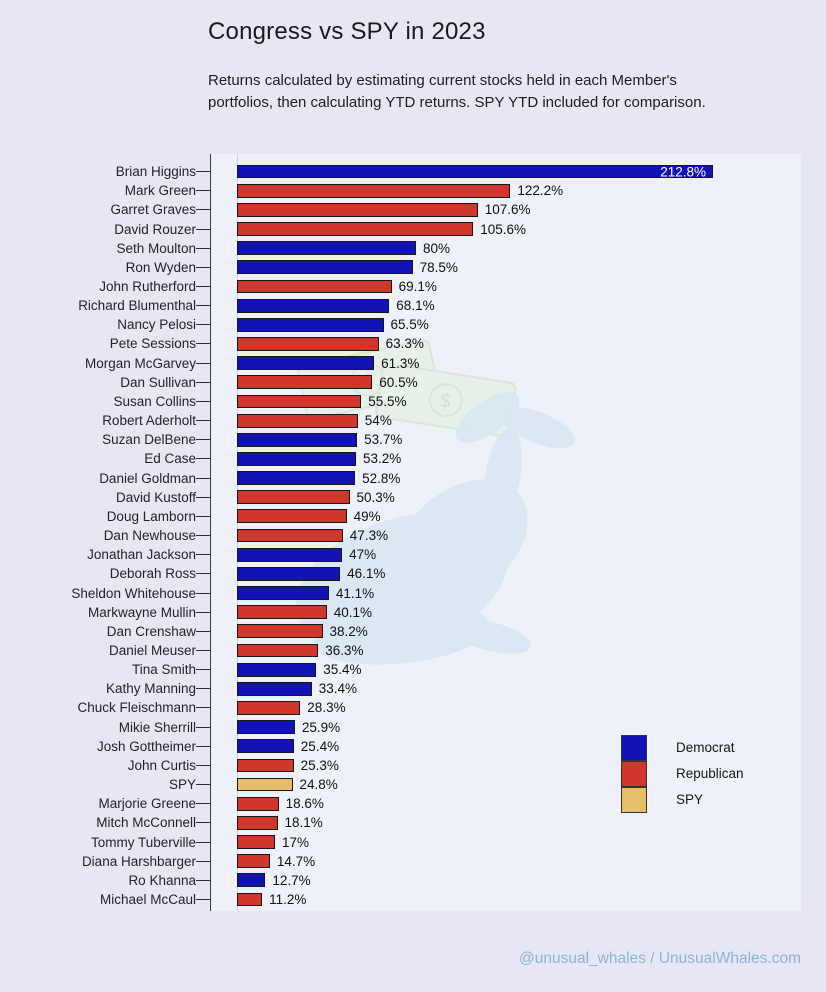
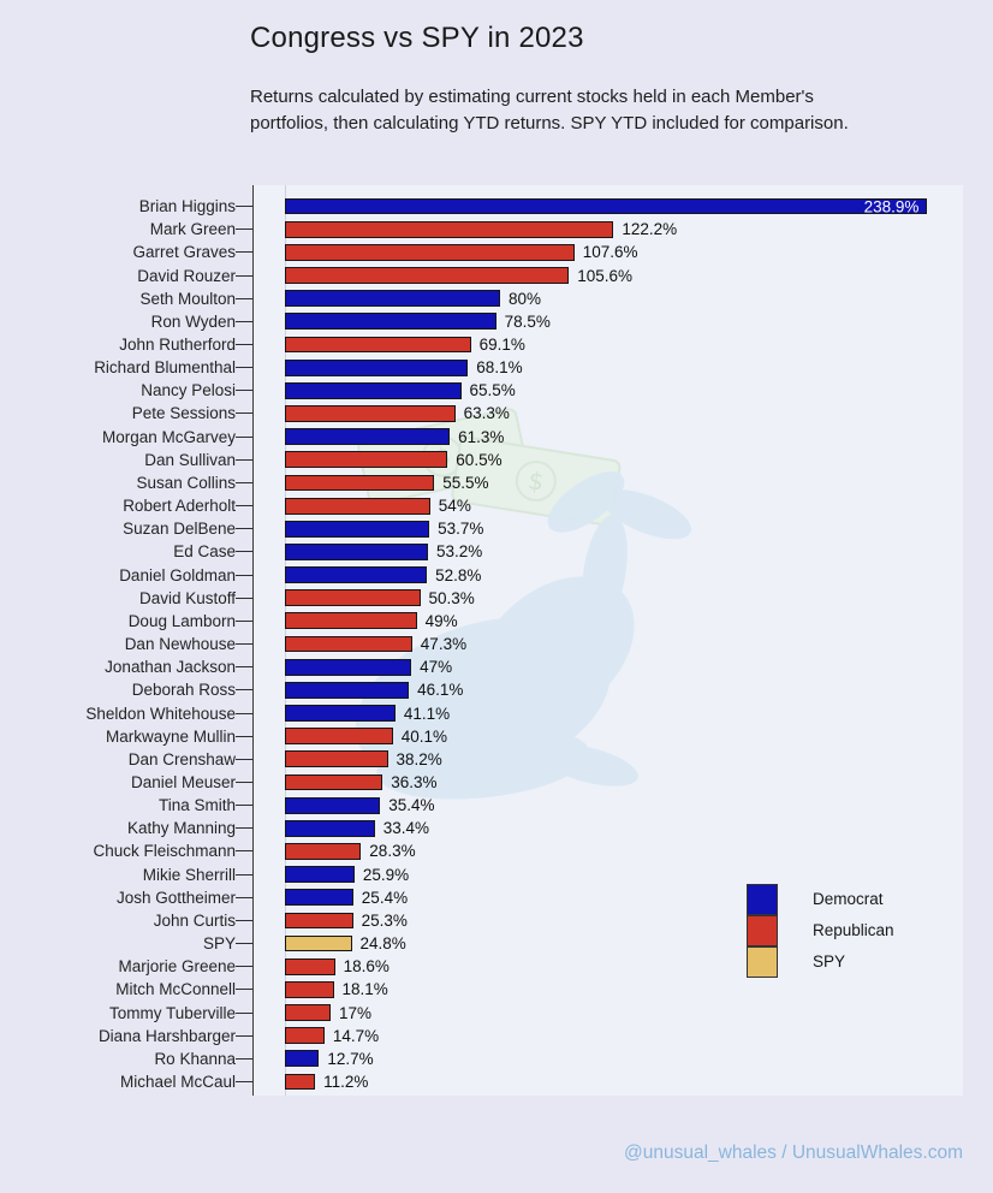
Brian Higgins: 212.8% -> 238.9%
